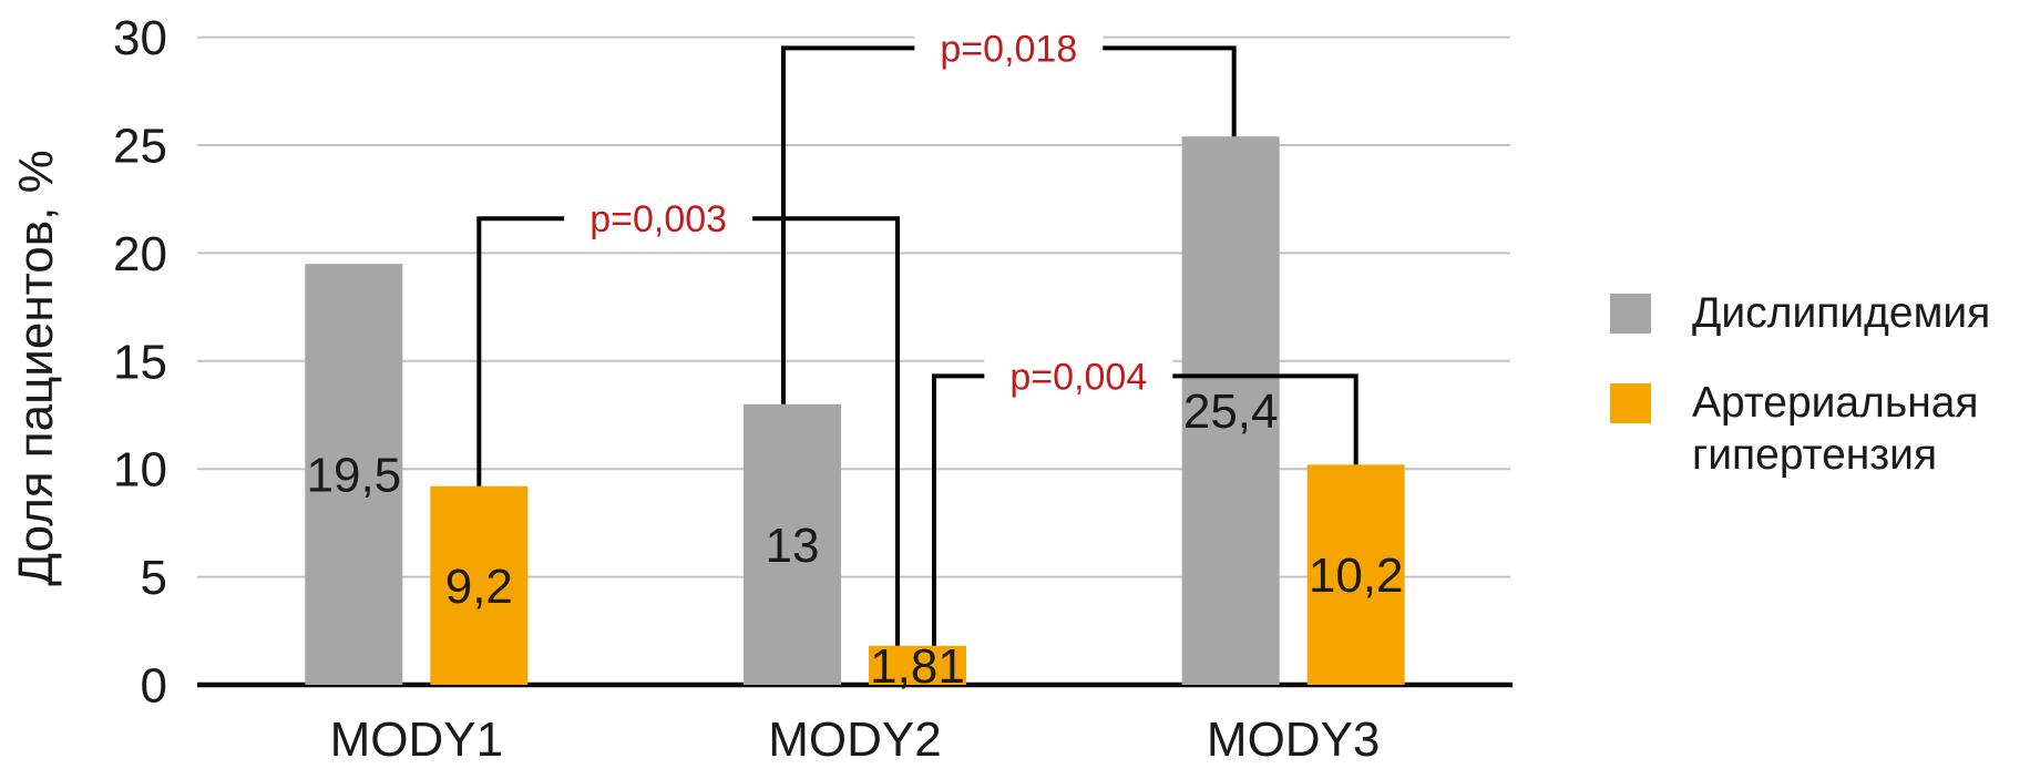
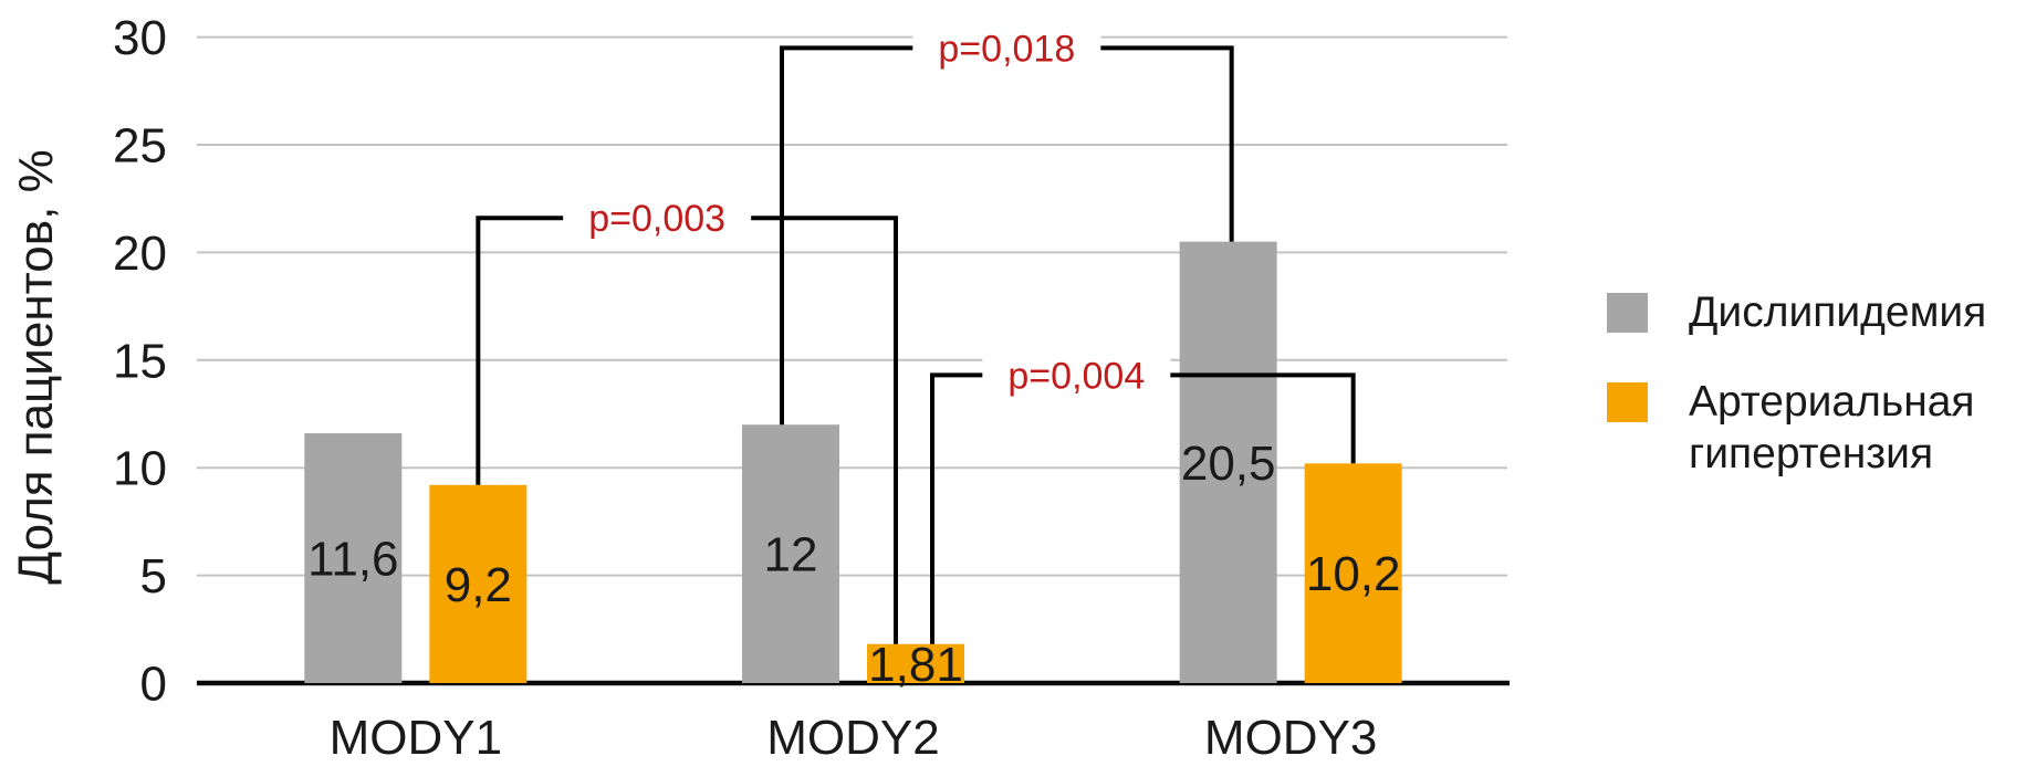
Дислипидемия/MODY1: 19,5 -> 11,6
Дислипидемия/MODY2: 13 -> 12
Дислипидемия/MODY3: 25,4 -> 20,5
